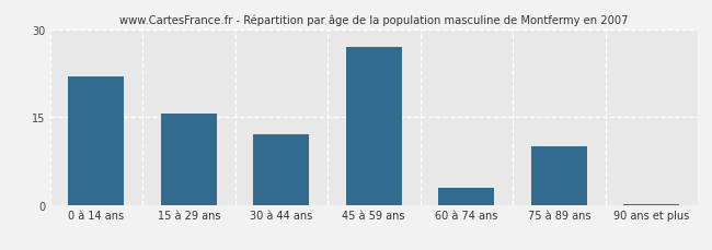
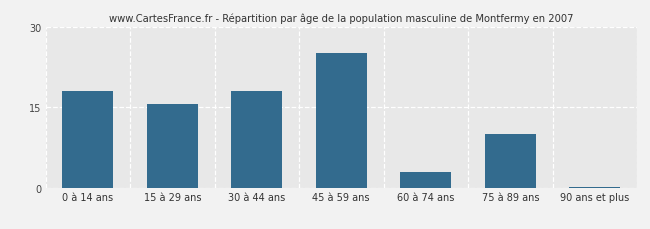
0 à 14 ans: 22.0 -> 18.0
30 à 44 ans: 12.0 -> 18.0
45 à 59 ans: 27.0 -> 25.0
